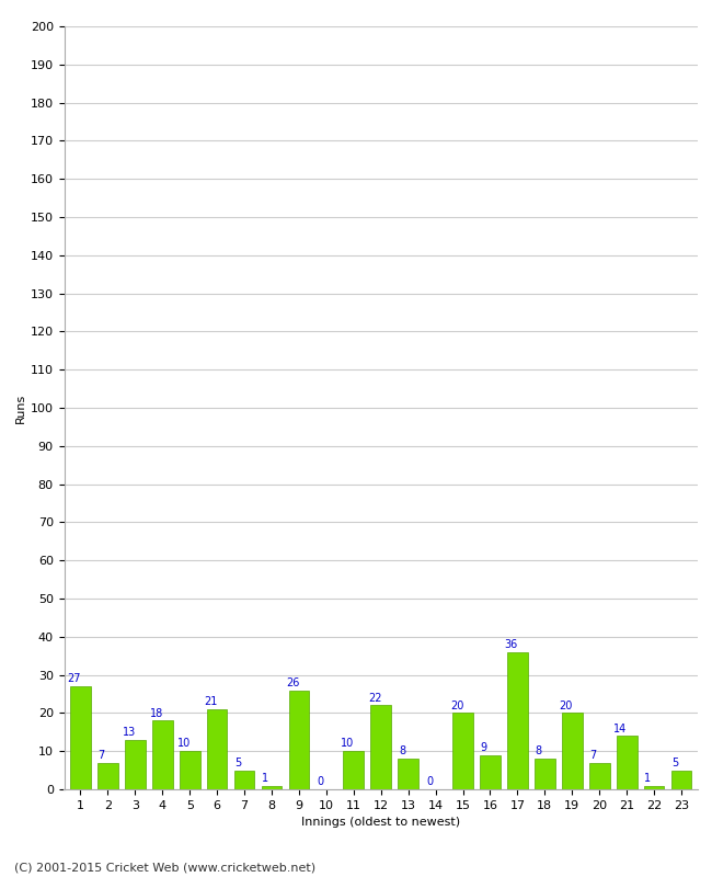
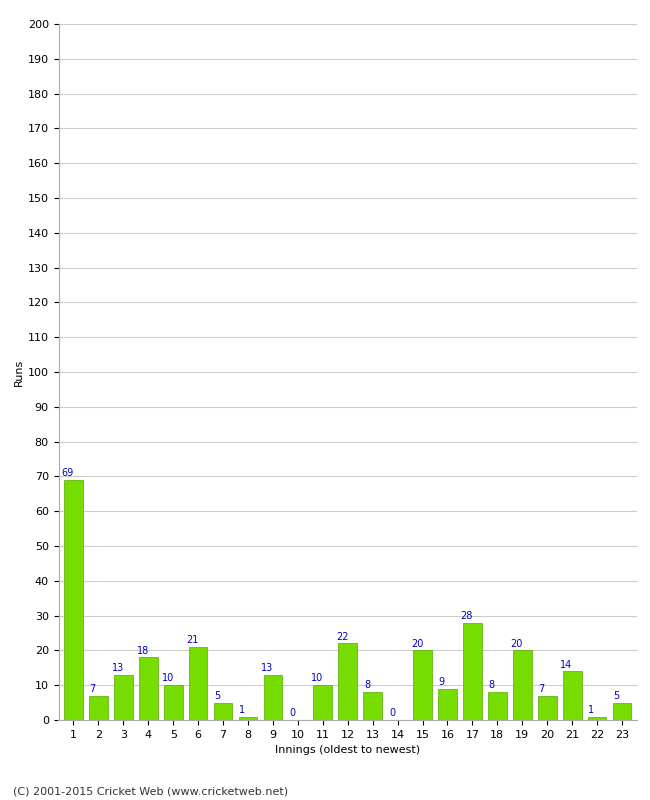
1: 27 -> 69
9: 26 -> 13
17: 36 -> 28
